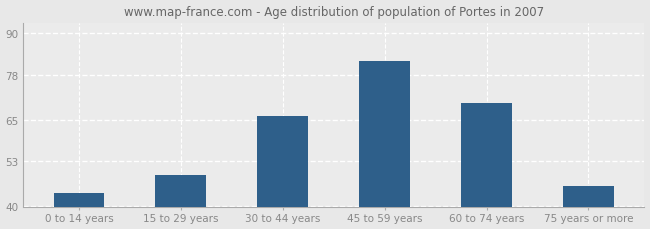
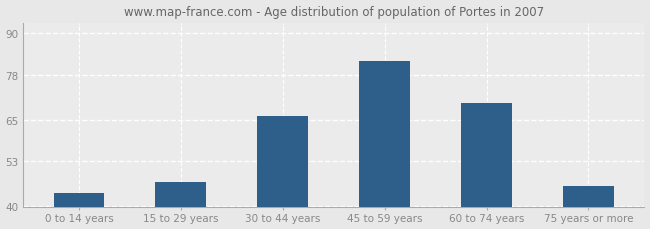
15 to 29 years: 49 -> 47
